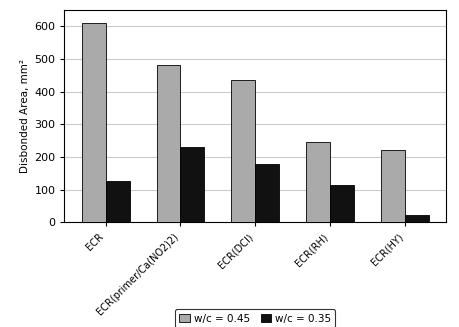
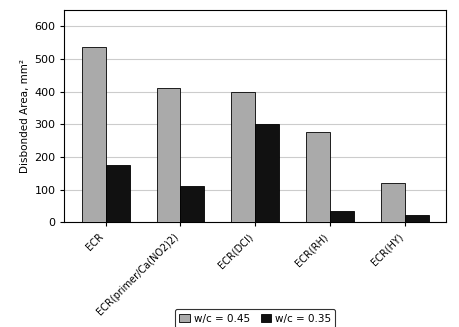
w/c = 0.45/ECR: 610 -> 535
w/c = 0.35/ECR: 125 -> 175
w/c = 0.45/ECR(primer/Ca(NO2)2): 480 -> 410
w/c = 0.35/ECR(primer/Ca(NO2)2): 230 -> 110
w/c = 0.45/ECR(DCI): 435 -> 400
w/c = 0.35/ECR(DCI): 180 -> 300
w/c = 0.45/ECR(RH): 245 -> 275
w/c = 0.35/ECR(RH): 115 -> 35
w/c = 0.45/ECR(HY): 220 -> 120
